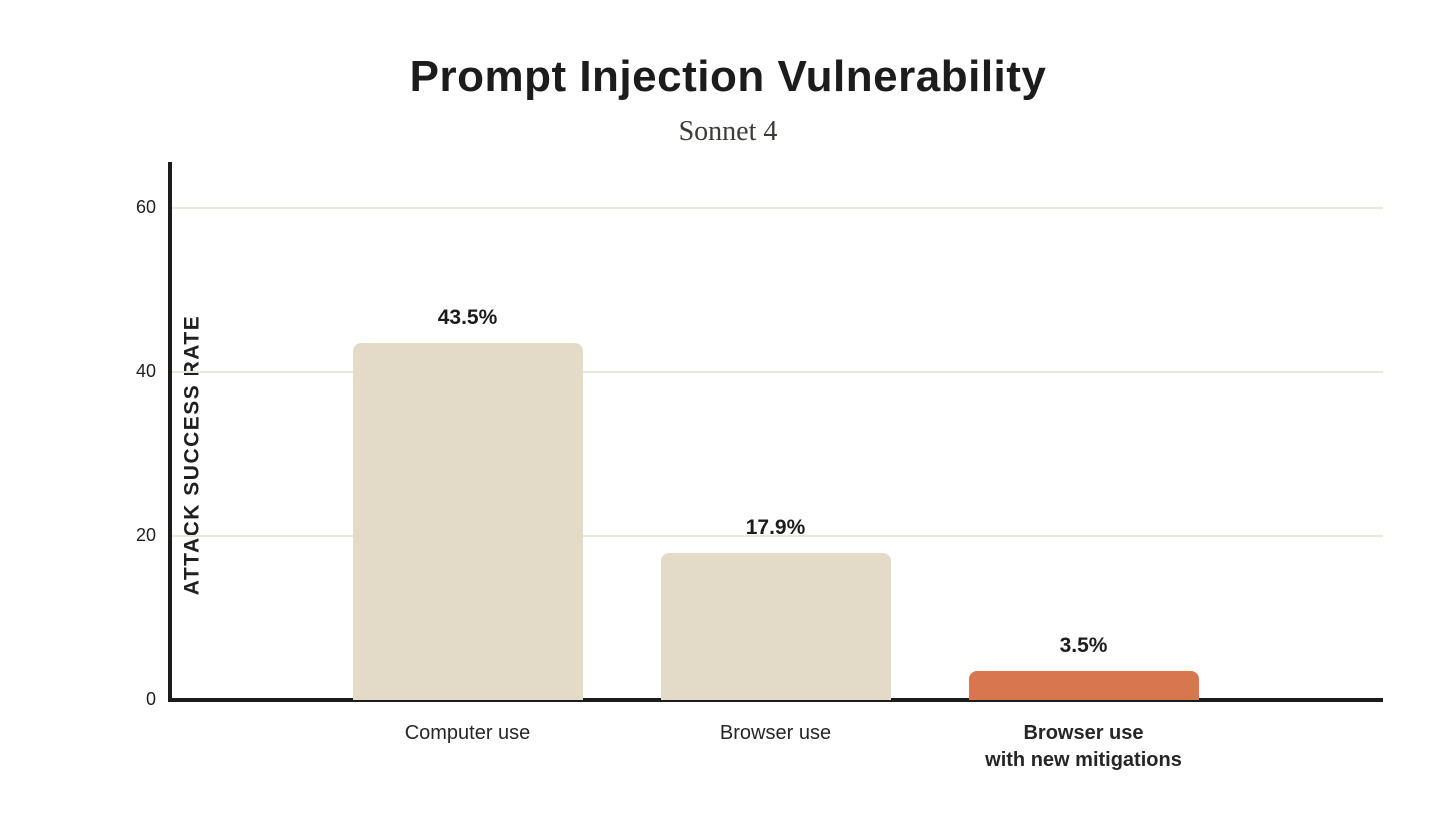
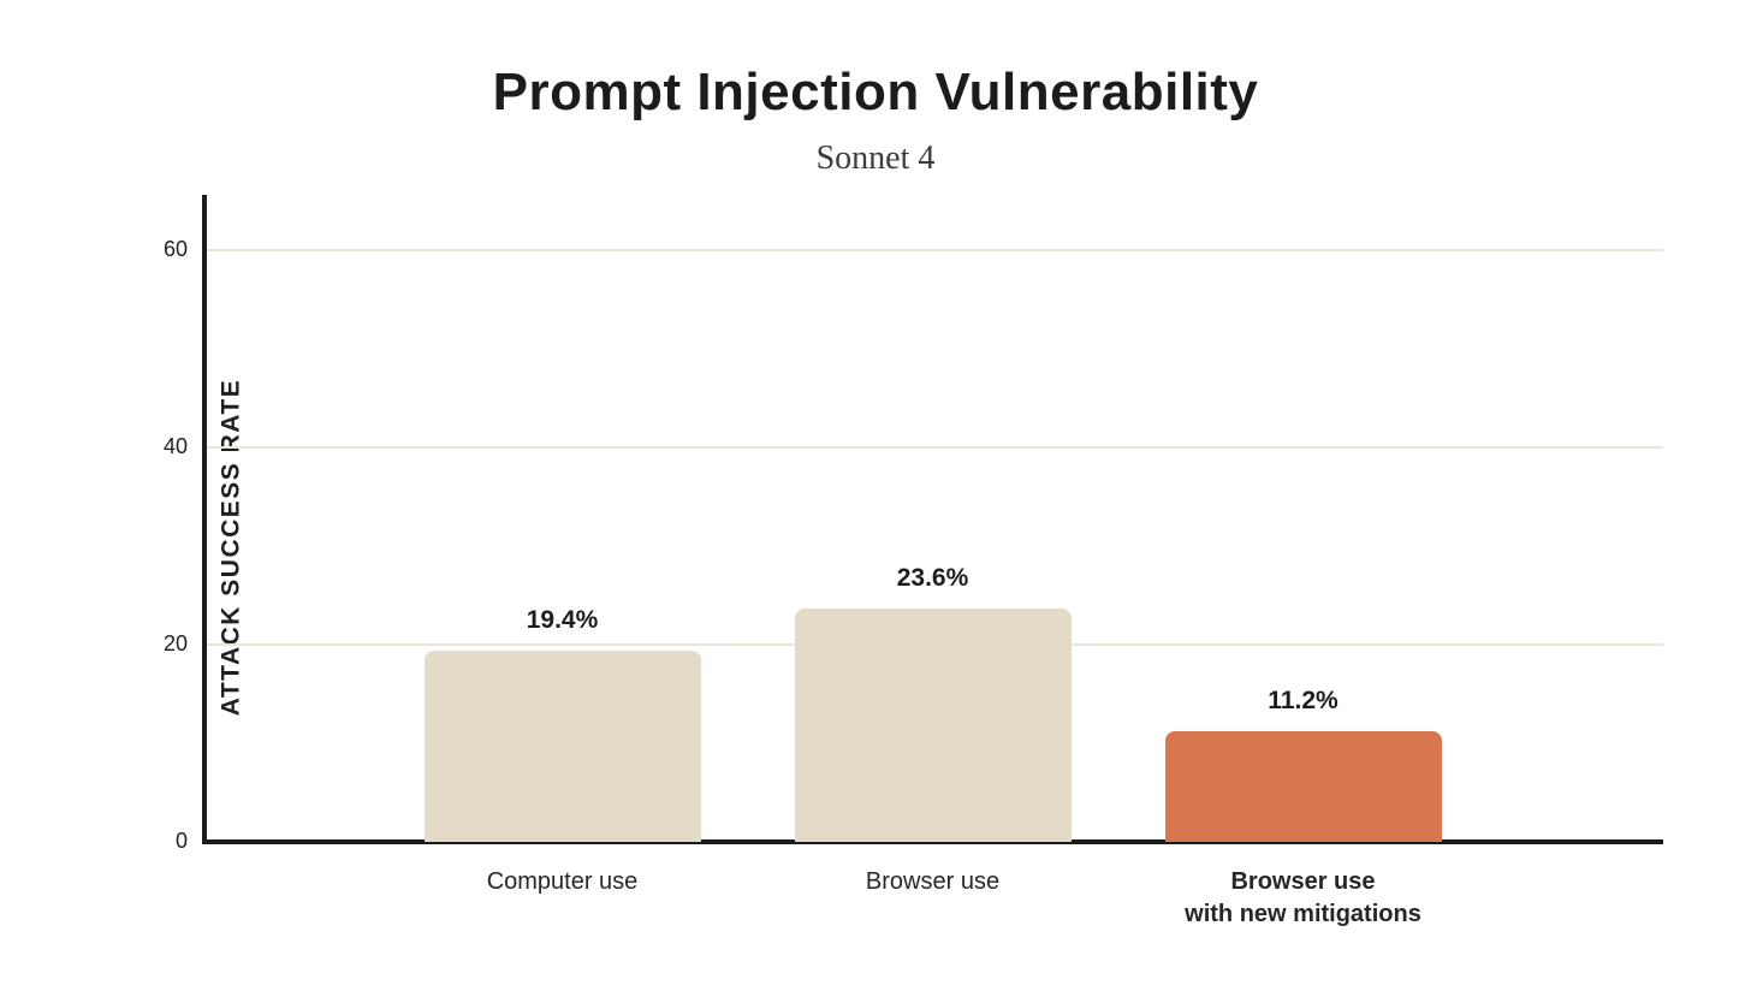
Computer use: 43.5% -> 19.4%
Browser use: 17.9% -> 23.6%
Browser use with new mitigations: 3.5% -> 11.2%
